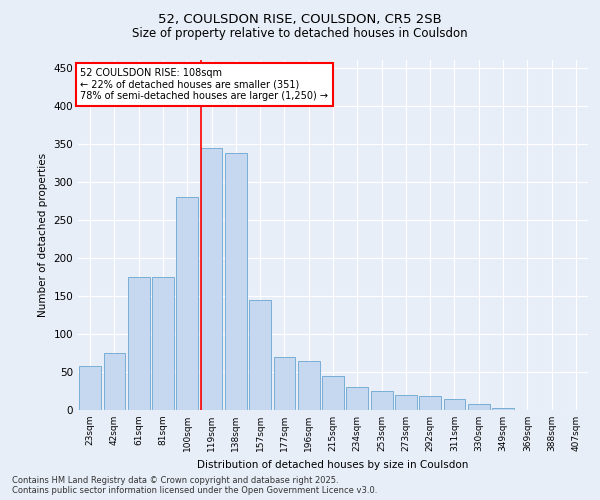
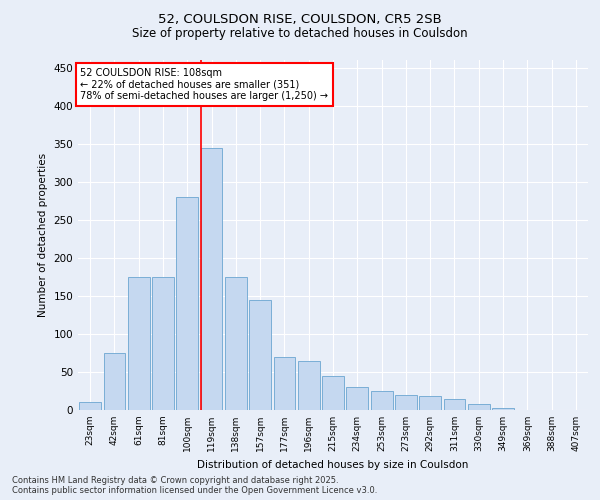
23sqm: 58 -> 10
138sqm: 338 -> 175
